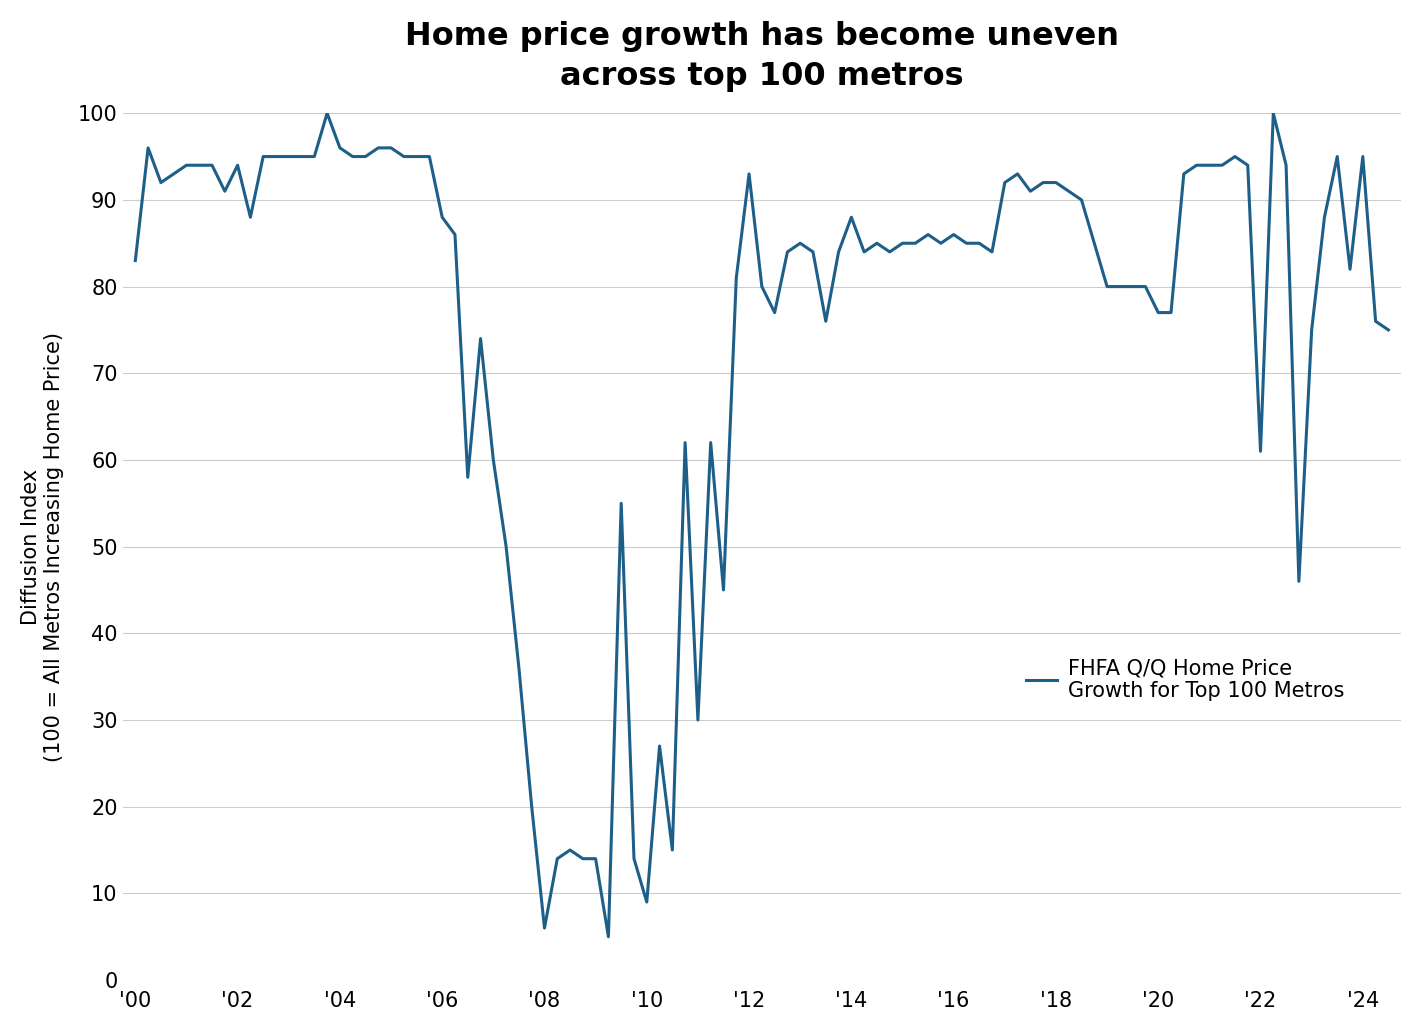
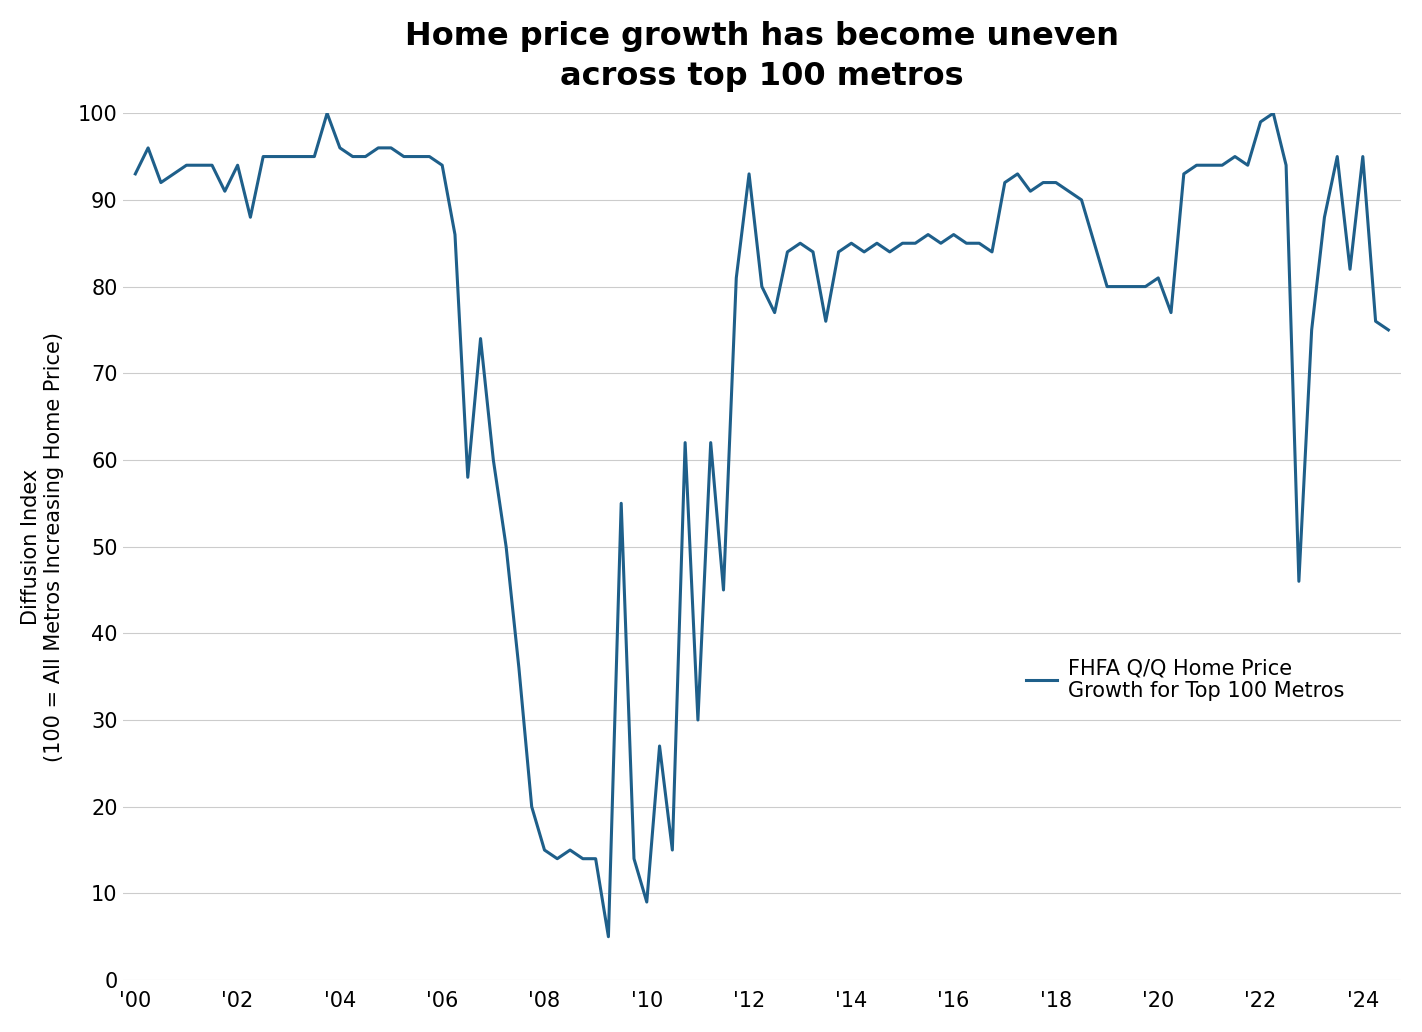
'00: 83 -> 93
'06: 88 -> 94
'08: 6 -> 15
'14: 88 -> 85
'20: 77 -> 81
'22: 61 -> 99
